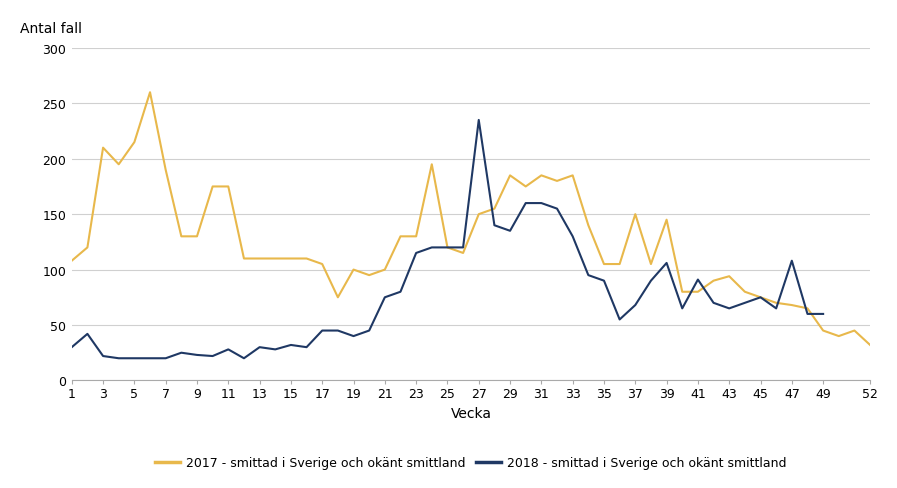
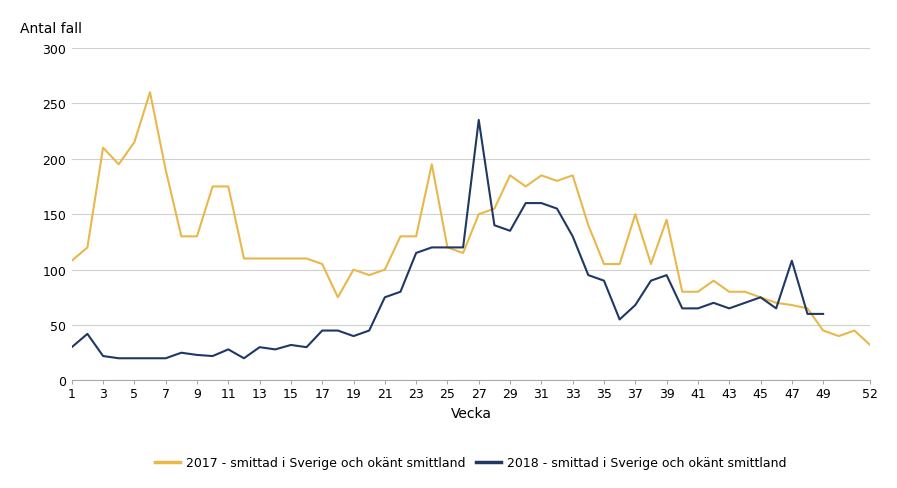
2018 - smittad i Sverige och okänt smittland/39: 106 -> 95
2018 - smittad i Sverige och okänt smittland/41: 91 -> 65
2017 - smittad i Sverige och okänt smittland/43: 94 -> 80
